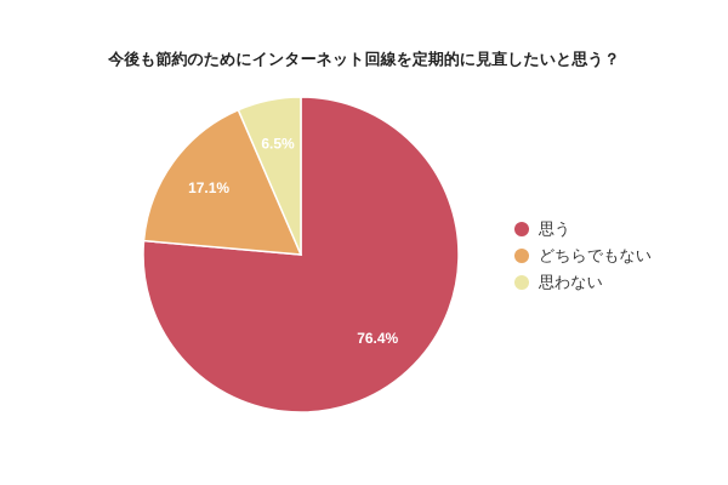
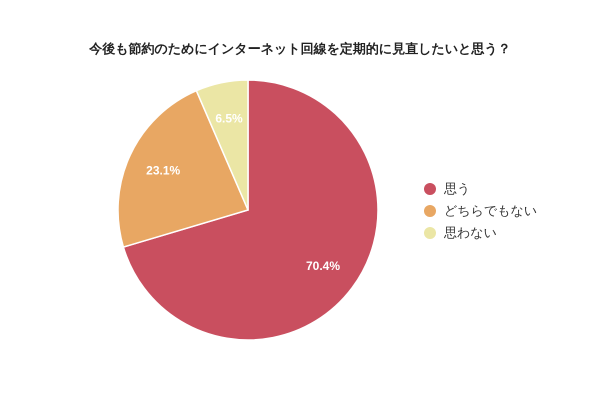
思う: 76.4% -> 70.4%
どちらでもない: 17.1% -> 23.1%
